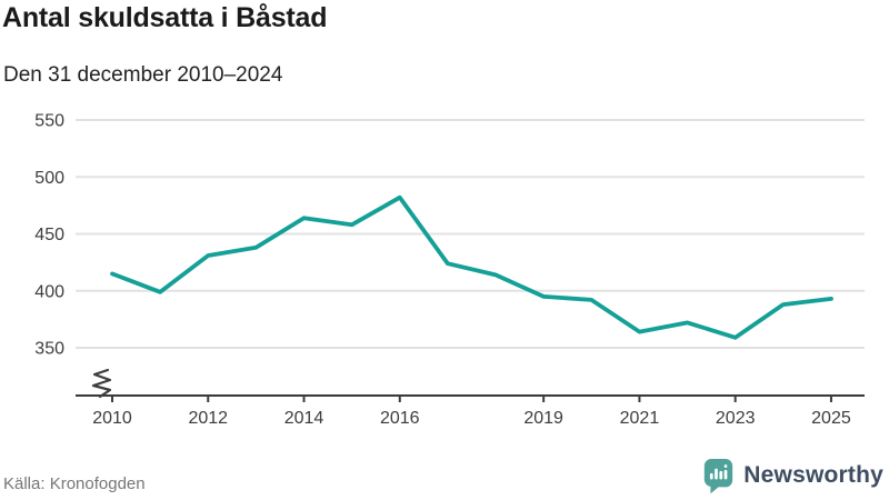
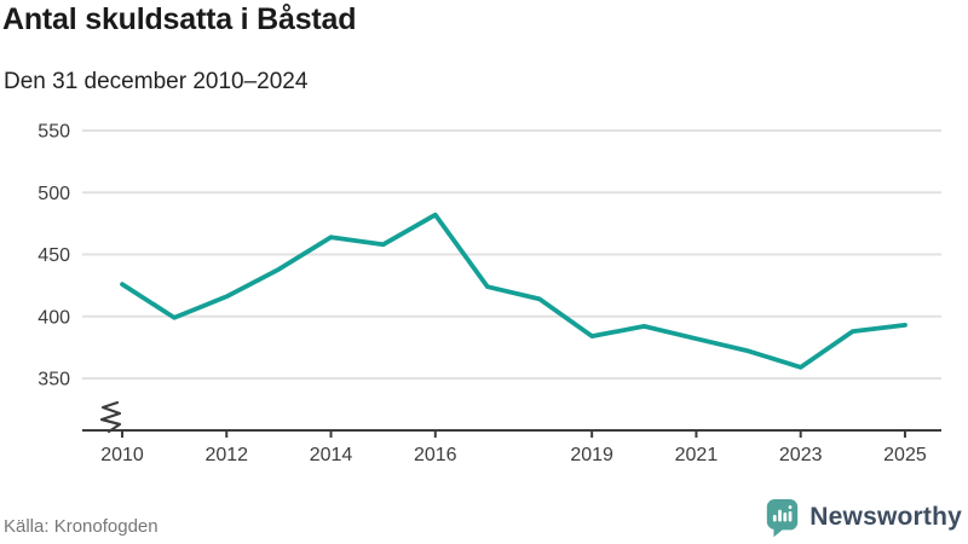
2010: 415 -> 426
2012: 431 -> 416
2019: 395 -> 384
2021: 364 -> 382
